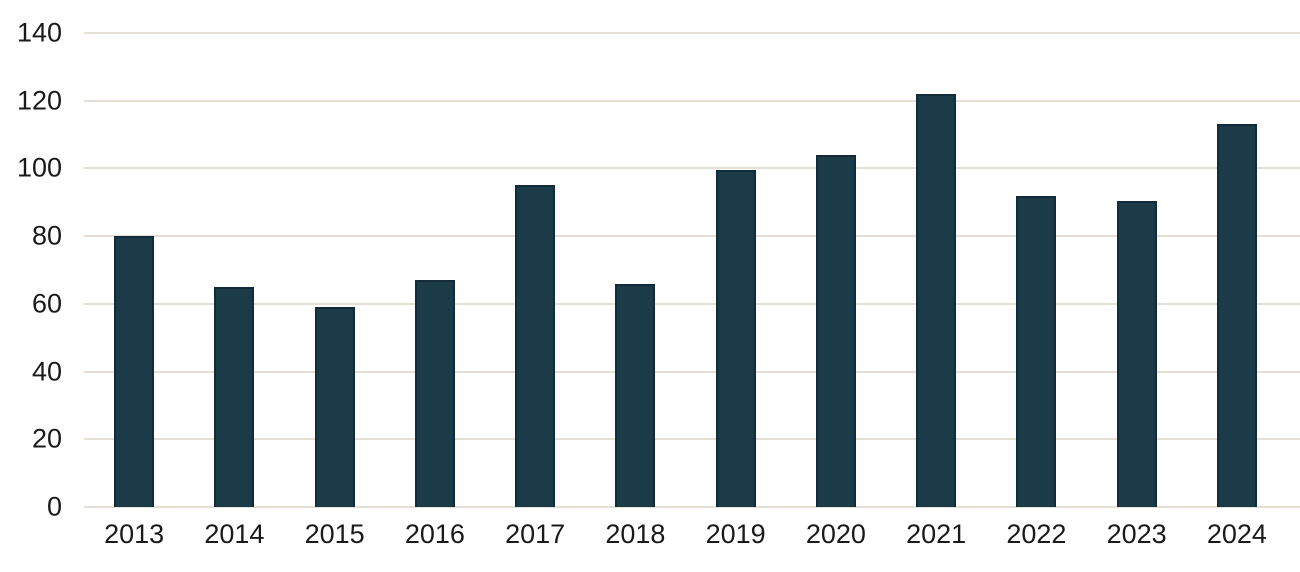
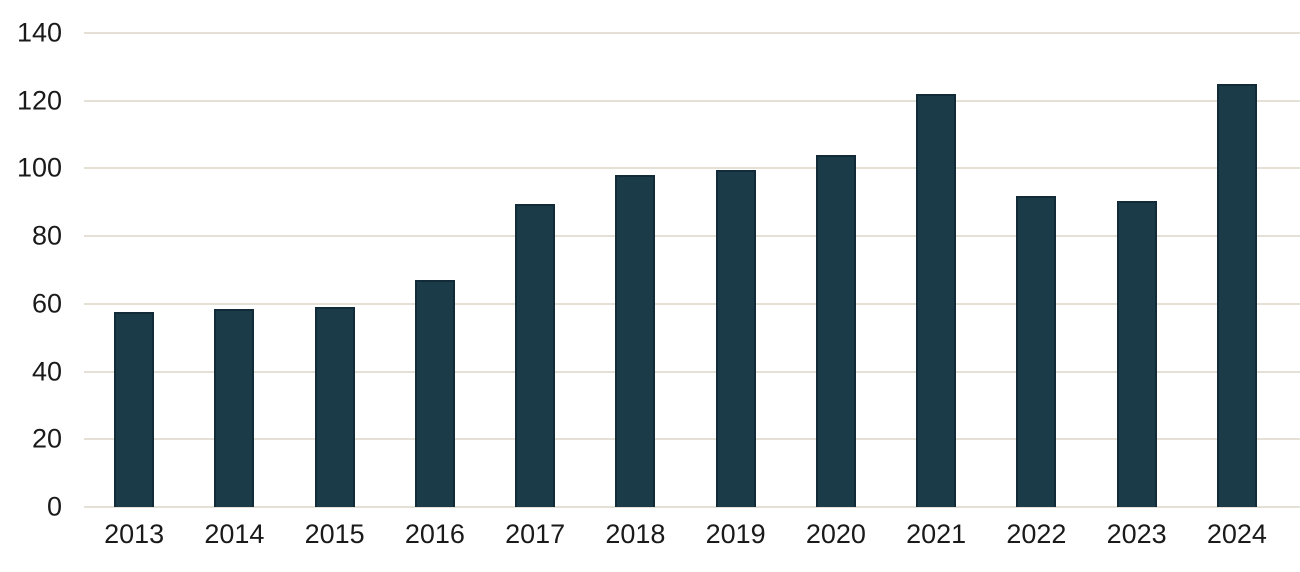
2013: 80 -> 58
2014: 65 -> 58
2017: 95 -> 90
2018: 66 -> 98
2024: 113 -> 125
